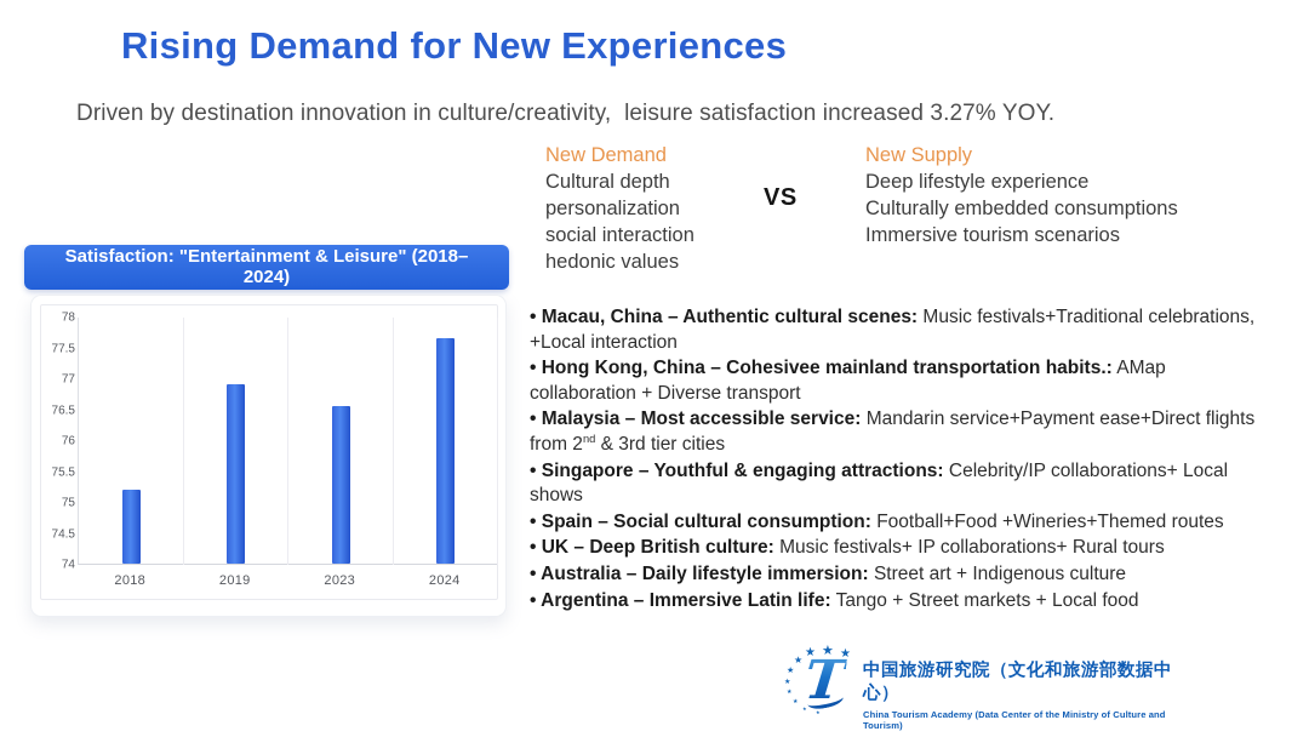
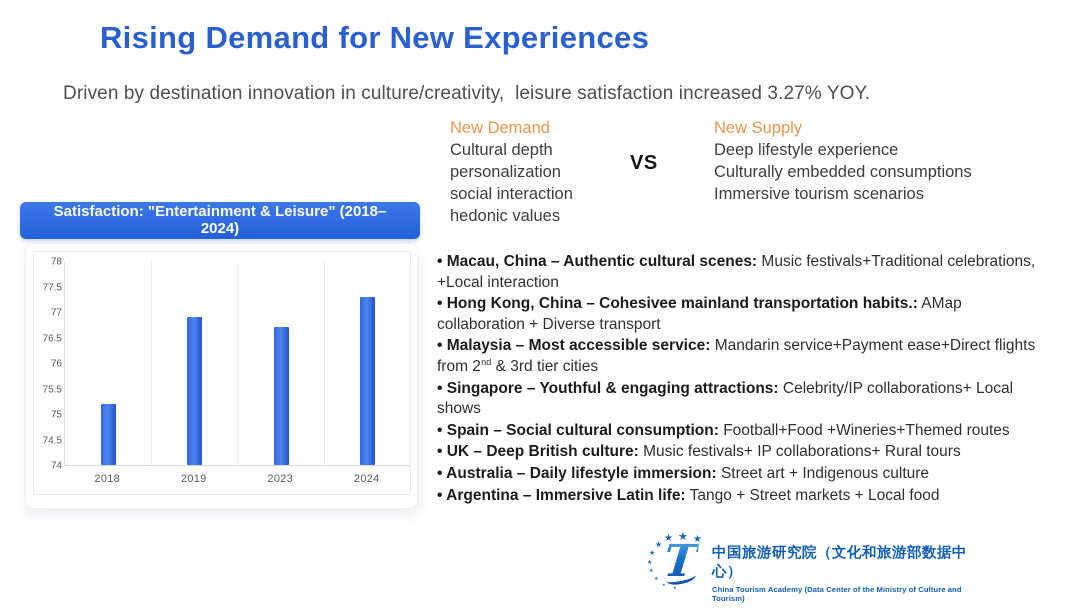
2023: 76.5 -> 76.7
2024: 77.7 -> 77.3
